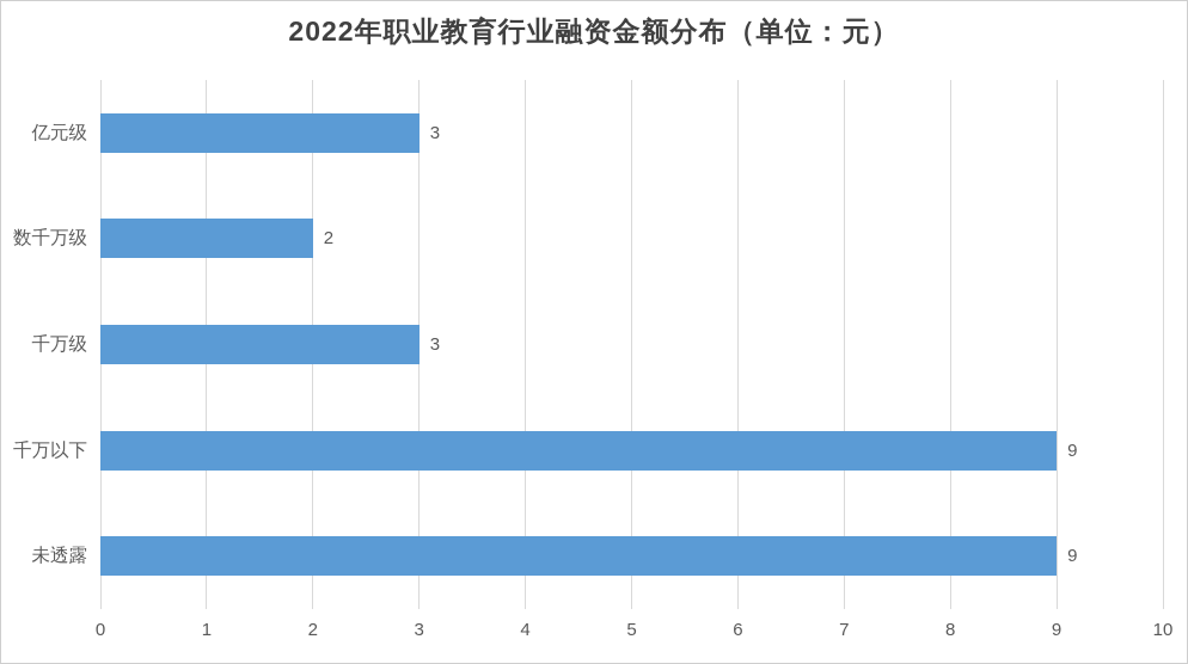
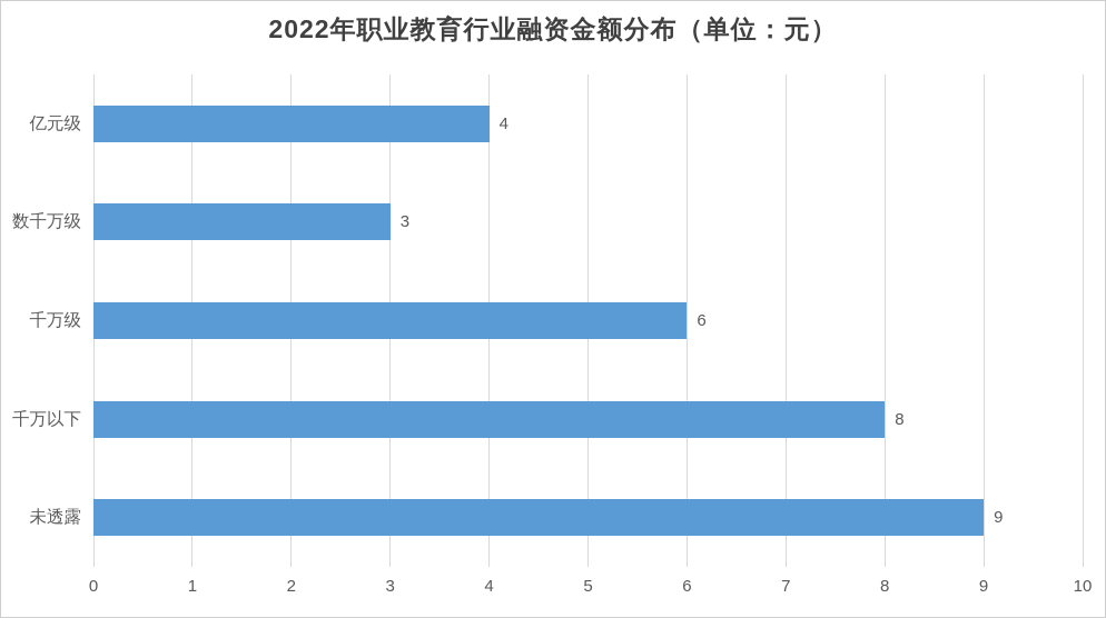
亿元级: 3 -> 4
数千万级: 2 -> 3
千万级: 3 -> 6
千万以下: 9 -> 8
